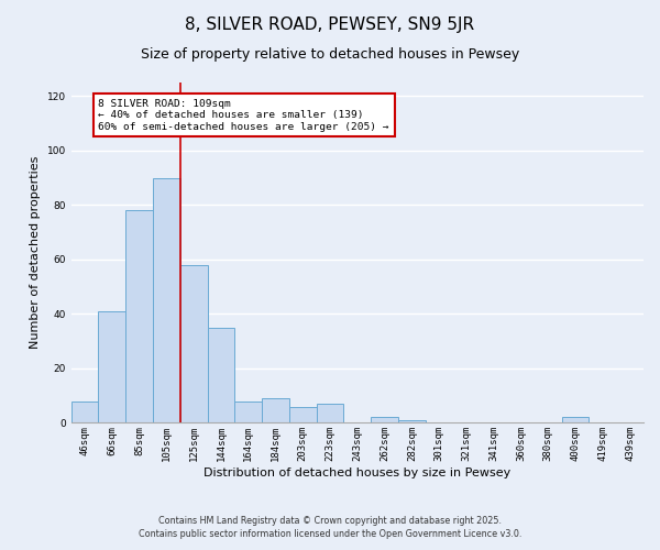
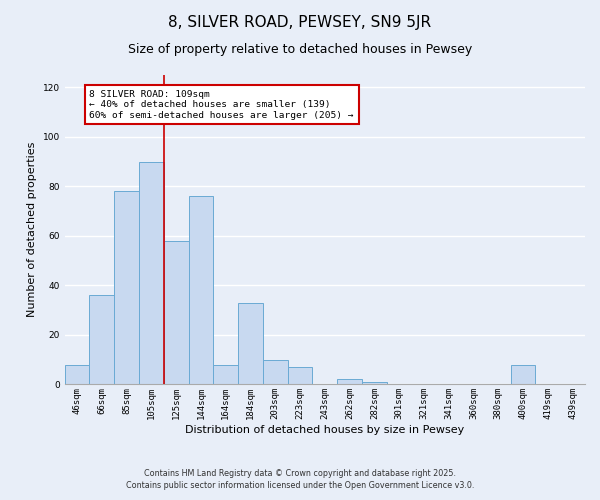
66sqm: 41 -> 36
144sqm: 35 -> 76
184sqm: 9 -> 33
203sqm: 6 -> 10
400sqm: 2 -> 8
